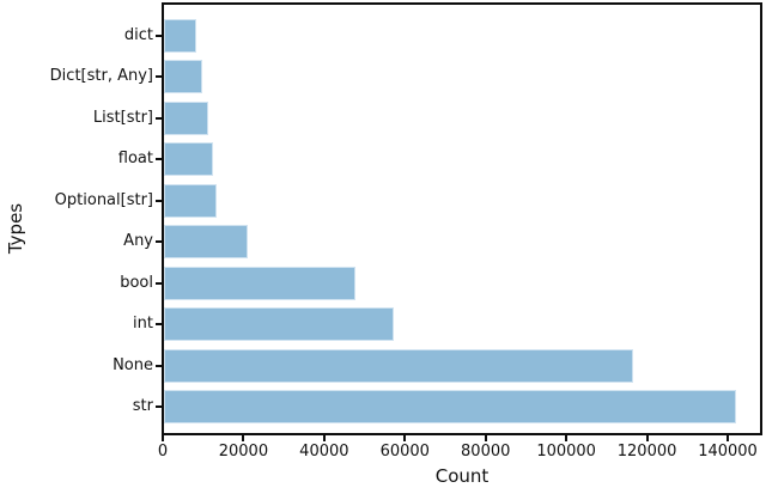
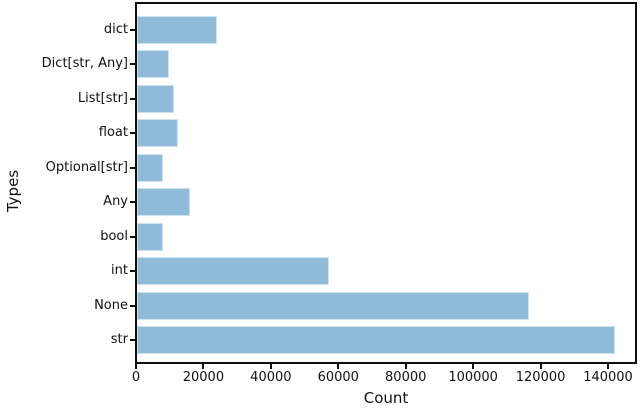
dict: 8000 -> 24000
Optional[str]: 13000 -> 8000
Any: 21000 -> 16000
bool: 48000 -> 8000
